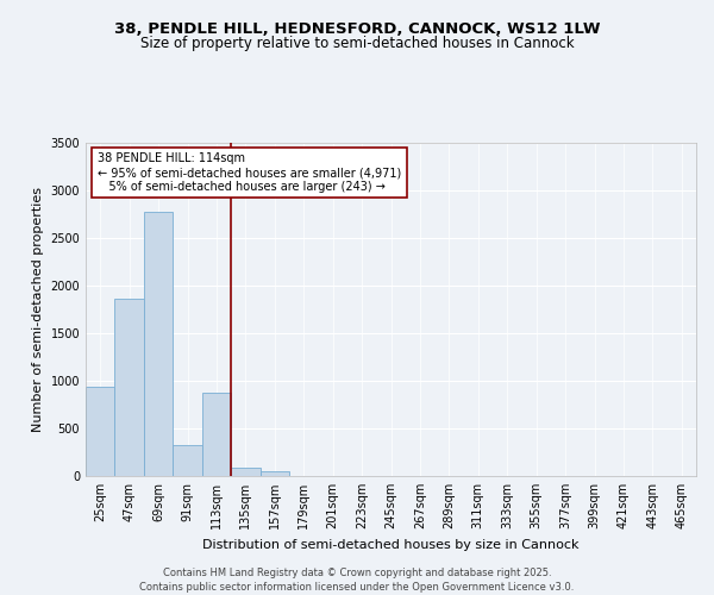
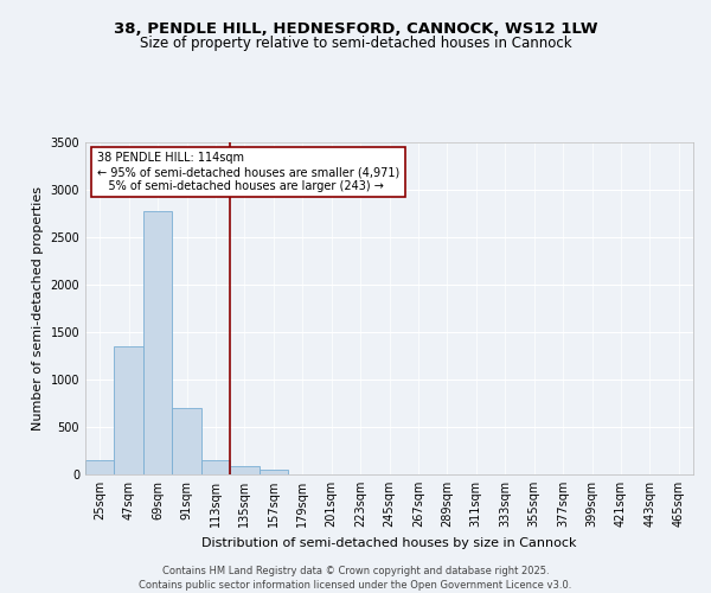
25sqm: 940 -> 150
47sqm: 1860 -> 1350
91sqm: 320 -> 700
113sqm: 880 -> 150
